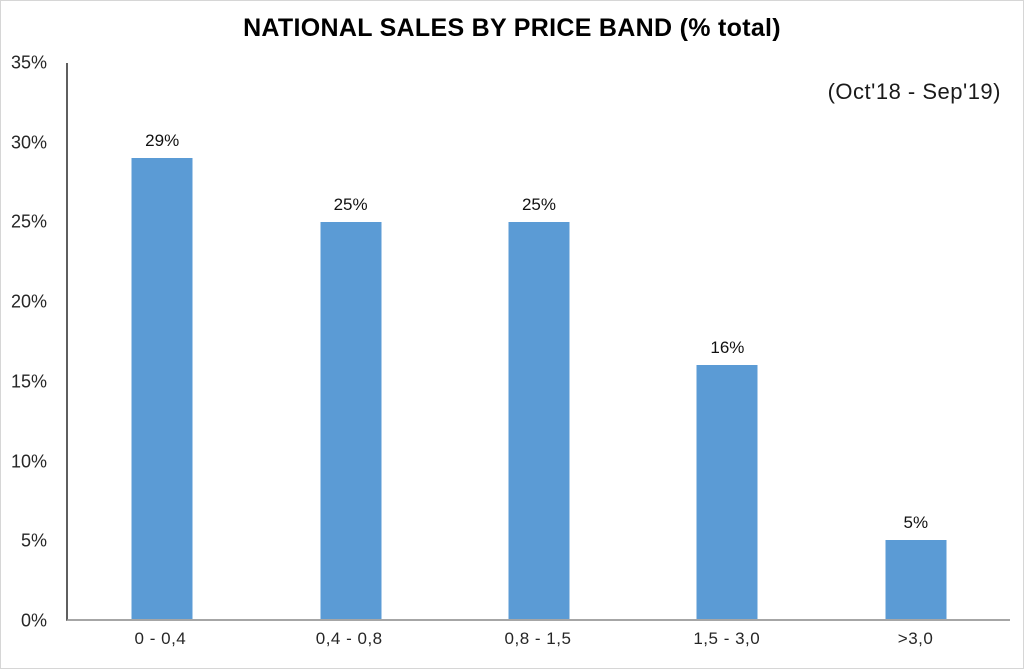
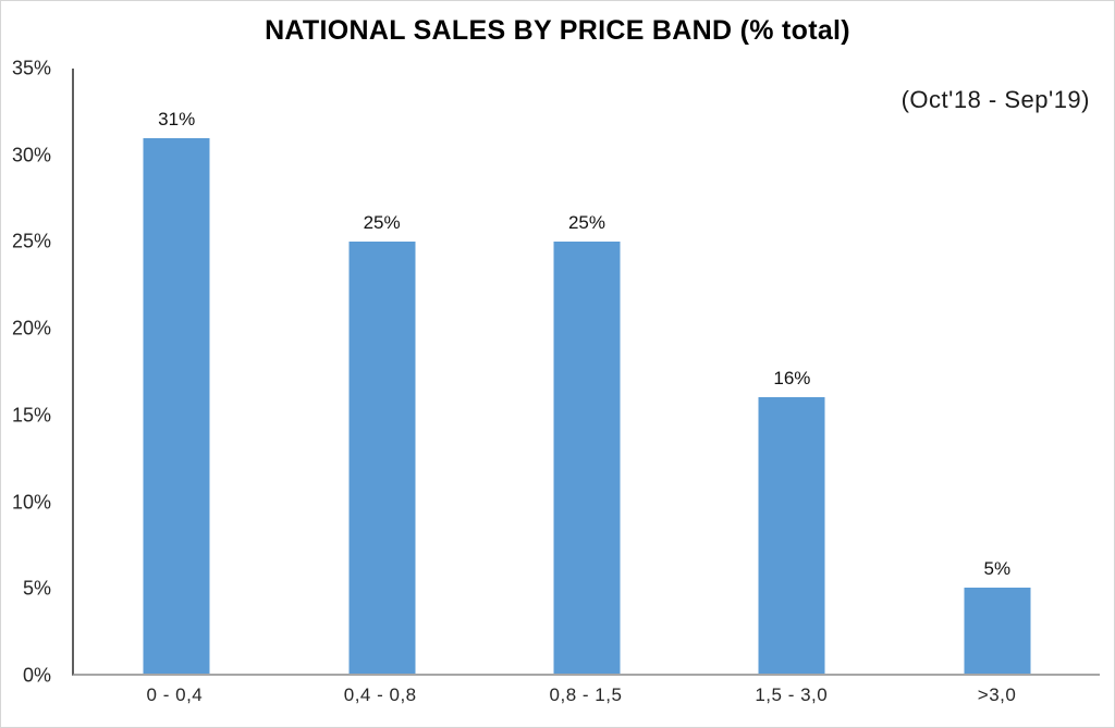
0 - 0,4: 29% -> 31%
